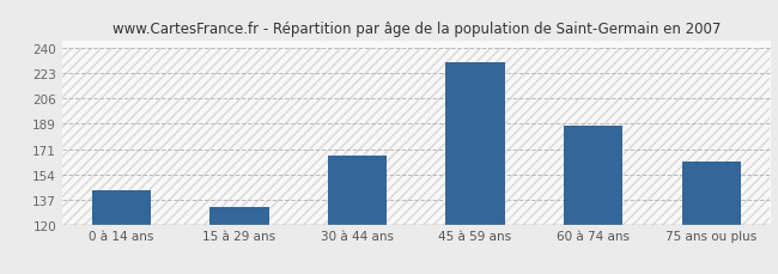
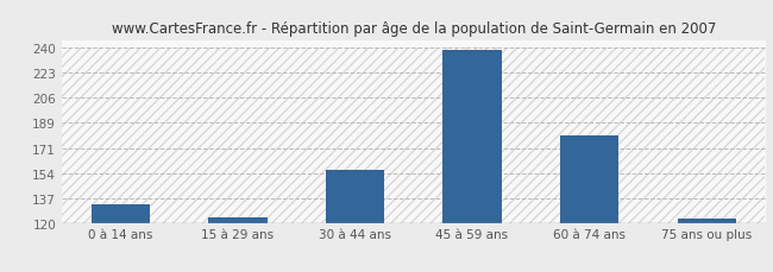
0 à 14 ans: 143 -> 133
15 à 29 ans: 132 -> 124
30 à 44 ans: 167 -> 156
45 à 59 ans: 230 -> 238
60 à 74 ans: 187 -> 180
75 ans ou plus: 163 -> 123
